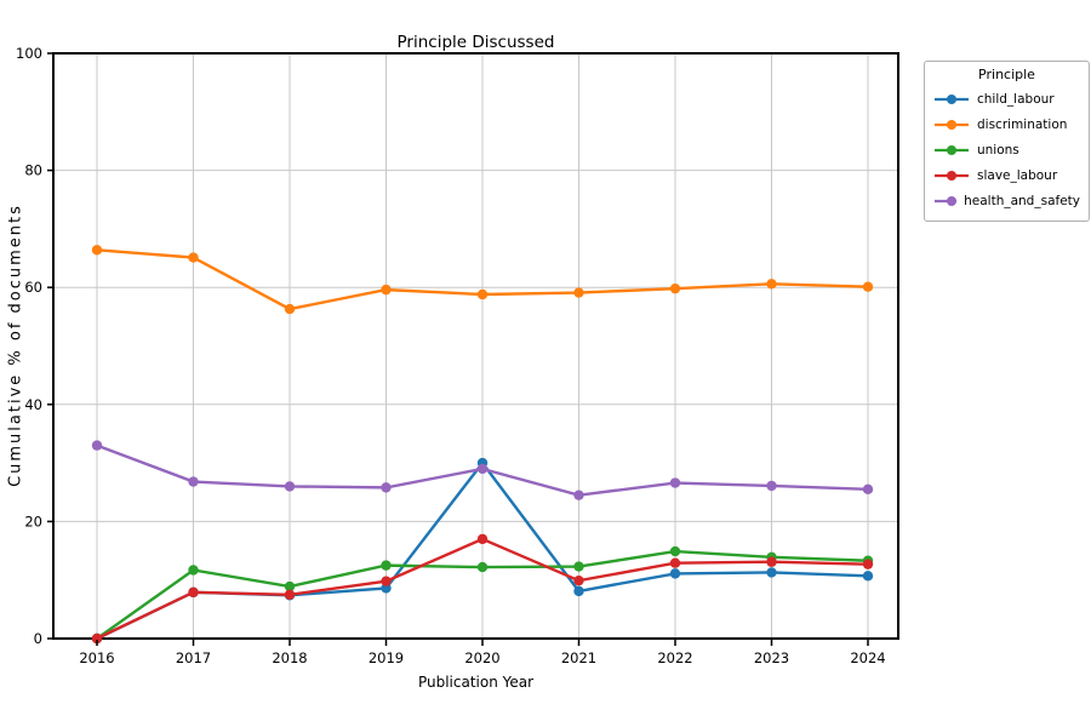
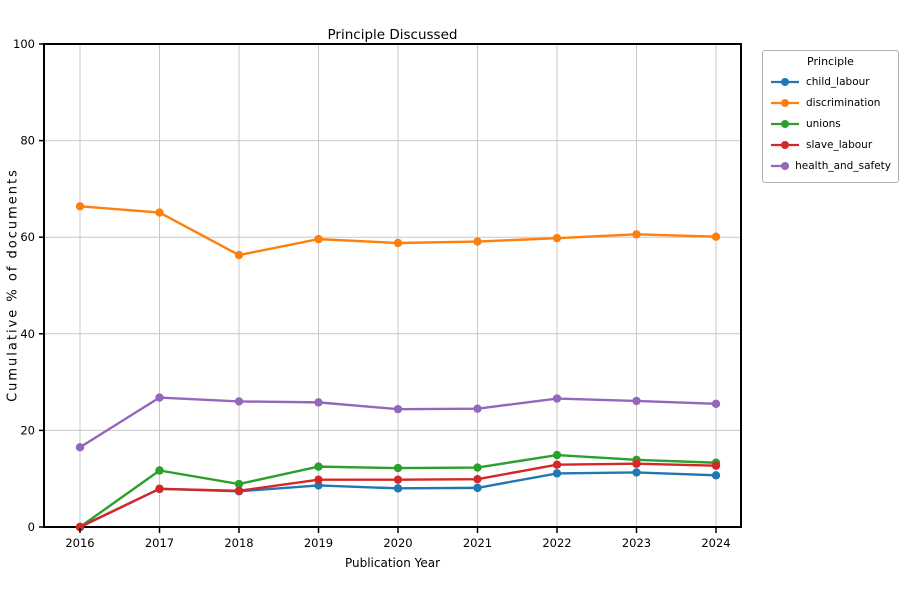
health_and_safety/2016: 33 -> 16
child_labour/2020: 30 -> 8
slave_labour/2020: 17 -> 10
health_and_safety/2020: 29 -> 24
